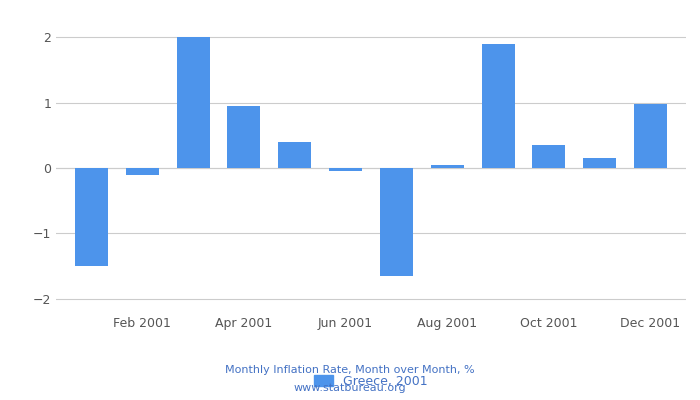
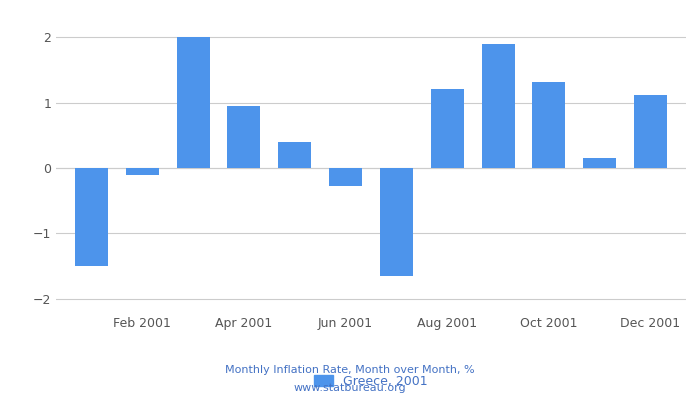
Jun 2001: -0.05 -> -0.28
Aug 2001: 0.05 -> 1.20
Oct 2001: 0.35 -> 1.32
Dec 2001: 0.98 -> 1.12
